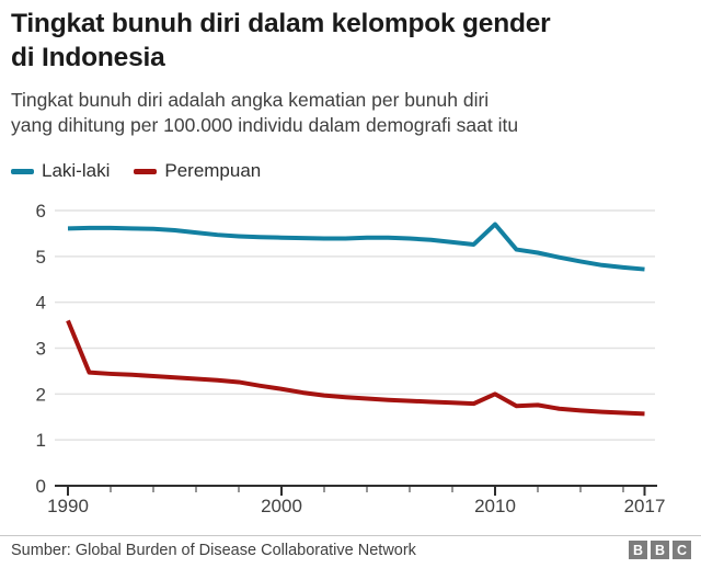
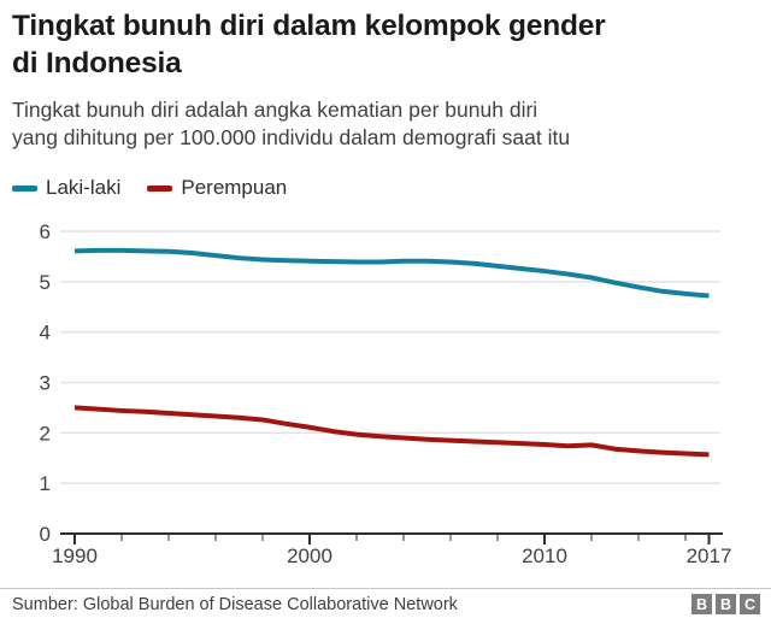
Perempuan/1990: 3.6 -> 2.5
Laki-laki/2010: 5.7 -> 5.2
Perempuan/2010: 2.0 -> 1.8
